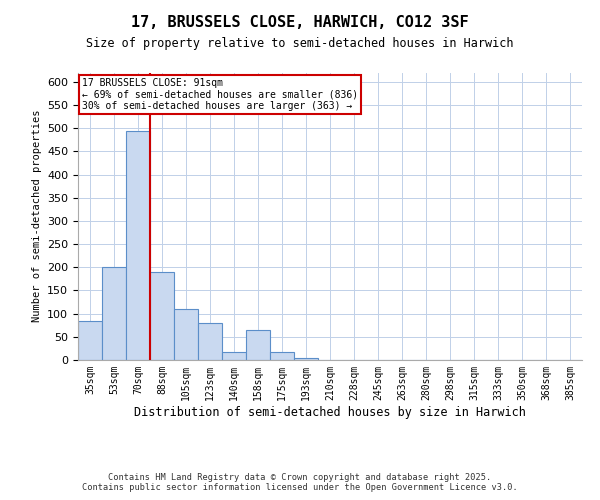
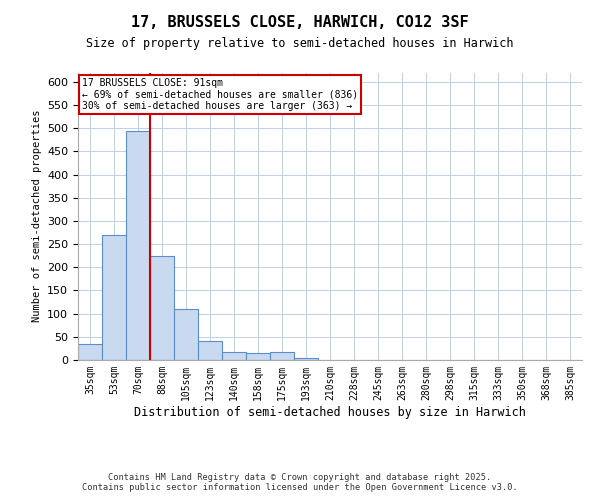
35sqm: 85 -> 35
53sqm: 200 -> 270
88sqm: 190 -> 224
123sqm: 80 -> 40
158sqm: 65 -> 15
